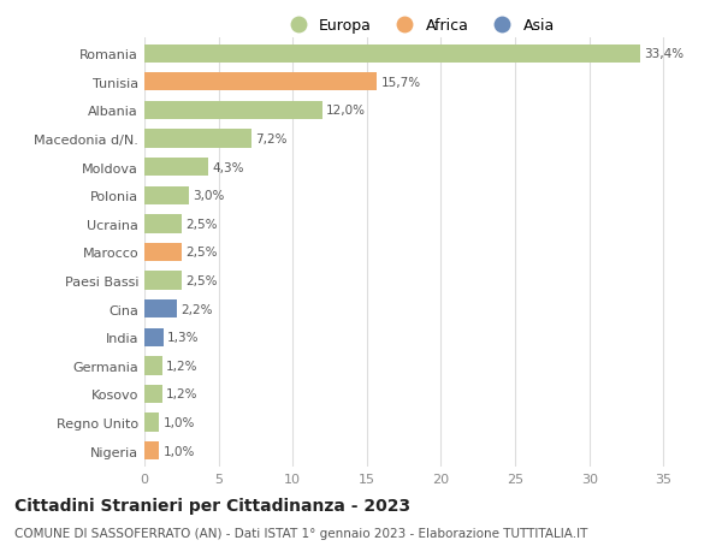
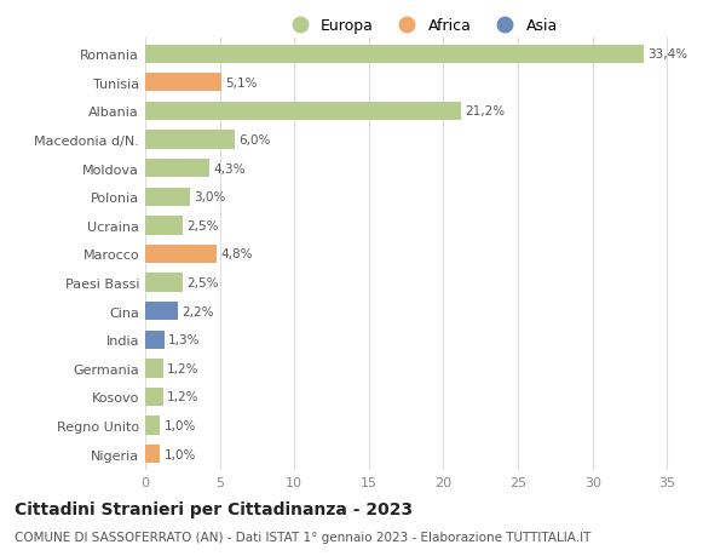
Tunisia: 15,7% -> 5,1%
Albania: 12,0% -> 21,2%
Macedonia d/N.: 7,2% -> 6,0%
Marocco: 2,5% -> 4,8%
